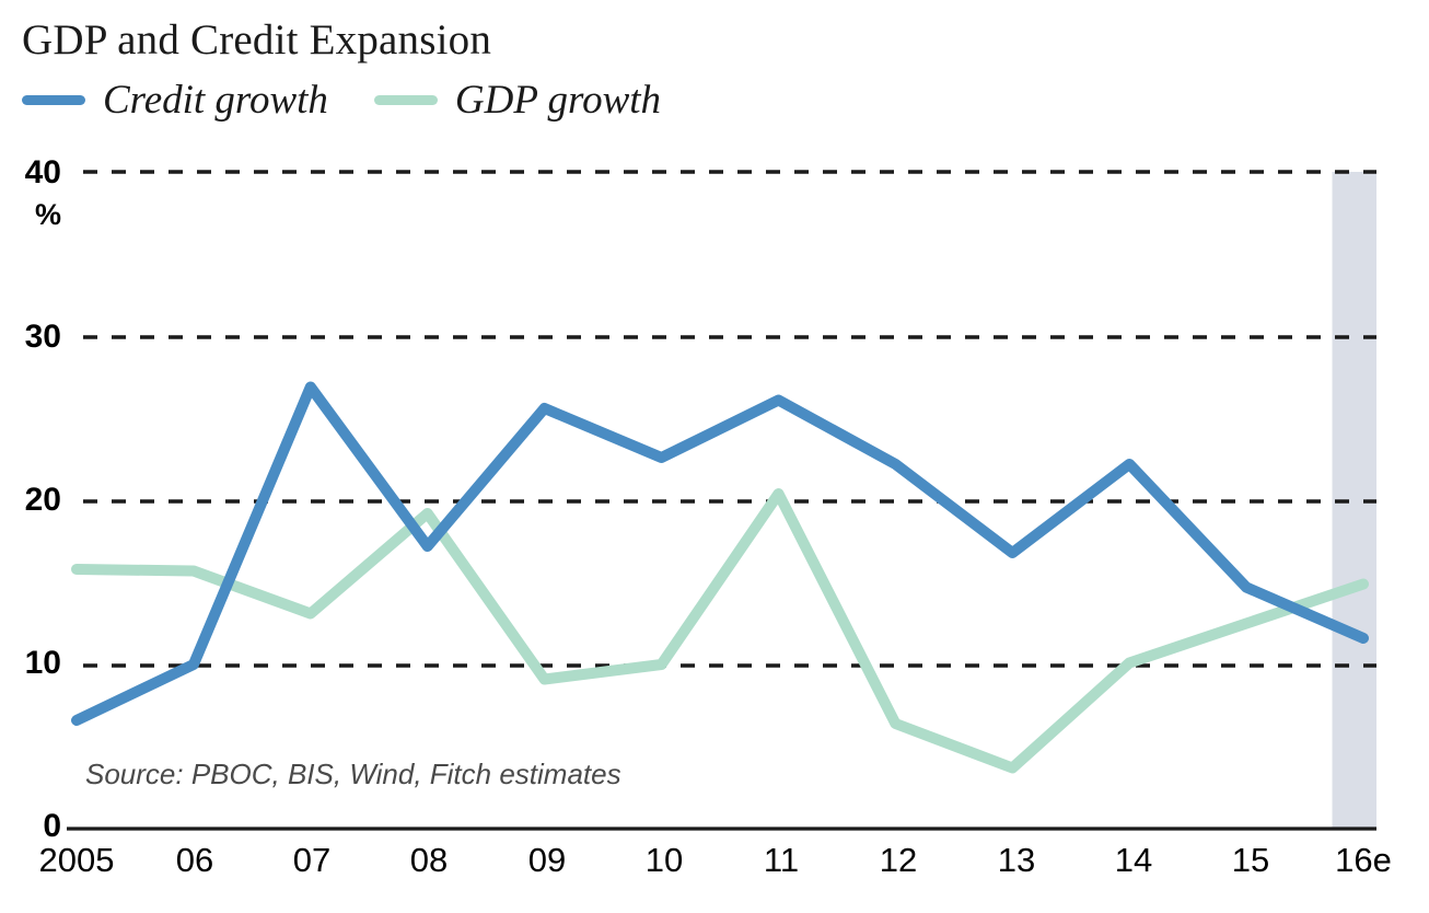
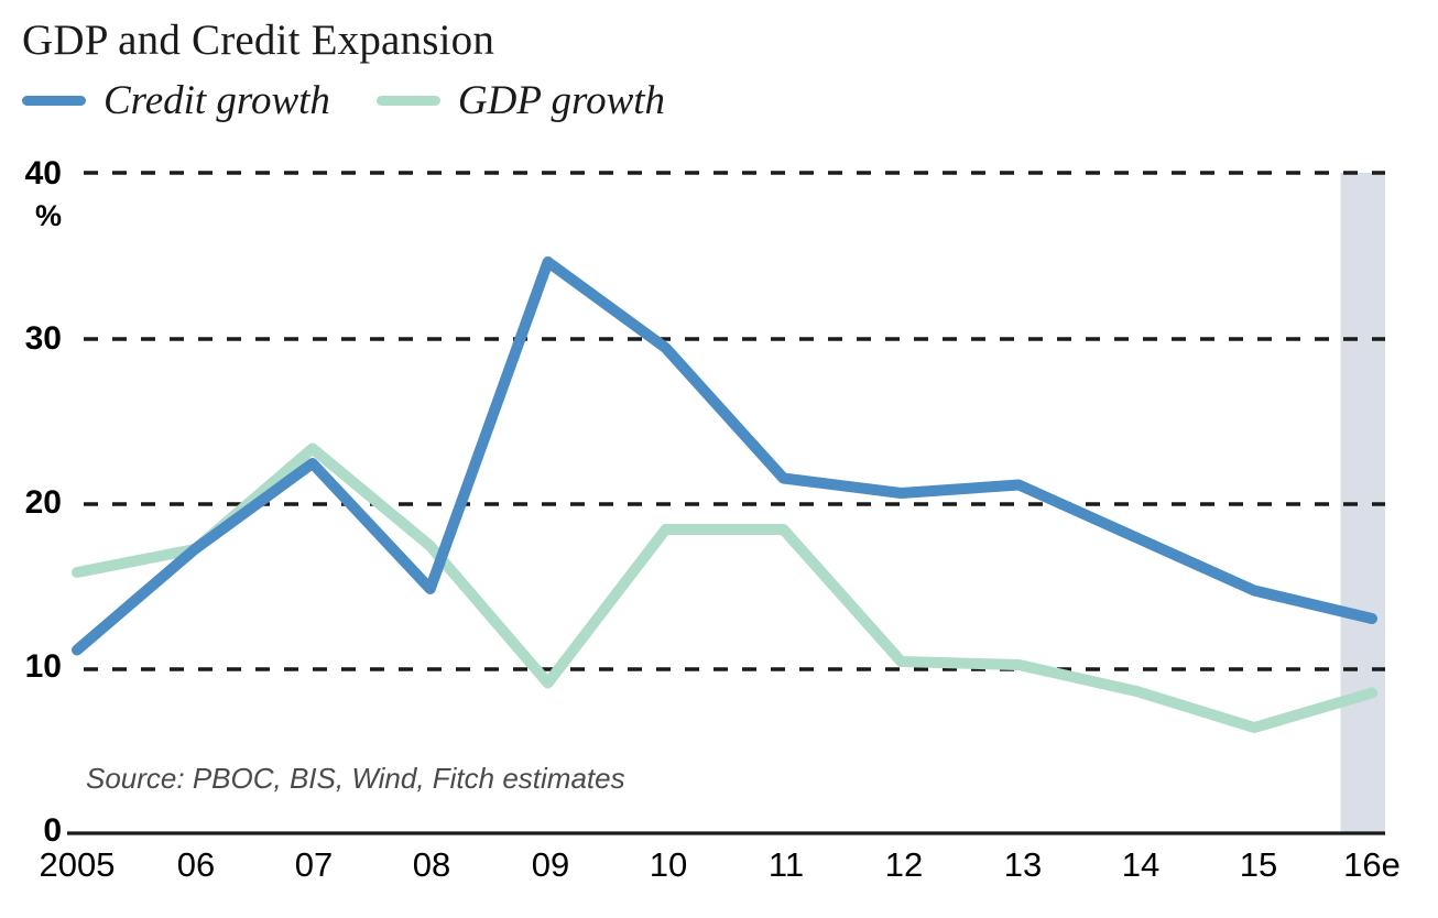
Credit growth/2005: 6.6 -> 11.1
Credit growth/06: 10.0 -> 17.2
GDP growth/06: 15.7 -> 17.2
Credit growth/07: 26.9 -> 22.4
GDP growth/07: 13.1 -> 23.3
Credit growth/08: 17.2 -> 14.8
GDP growth/08: 19.2 -> 17.4
Credit growth/09: 25.6 -> 34.6
Credit growth/10: 22.6 -> 29.4
GDP growth/10: 10.0 -> 18.4
Credit growth/11: 26.1 -> 21.5
GDP growth/11: 20.4 -> 18.4
Credit growth/12: 22.2 -> 20.6
GDP growth/12: 6.4 -> 10.4
Credit growth/13: 16.8 -> 21.1
GDP growth/13: 3.7 -> 10.2
Credit growth/14: 22.2 -> 17.9
GDP growth/14: 10.1 -> 8.6
GDP growth/15: 12.5 -> 6.4
Credit growth/16e: 11.6 -> 13.0
GDP growth/16e: 14.9 -> 8.5
